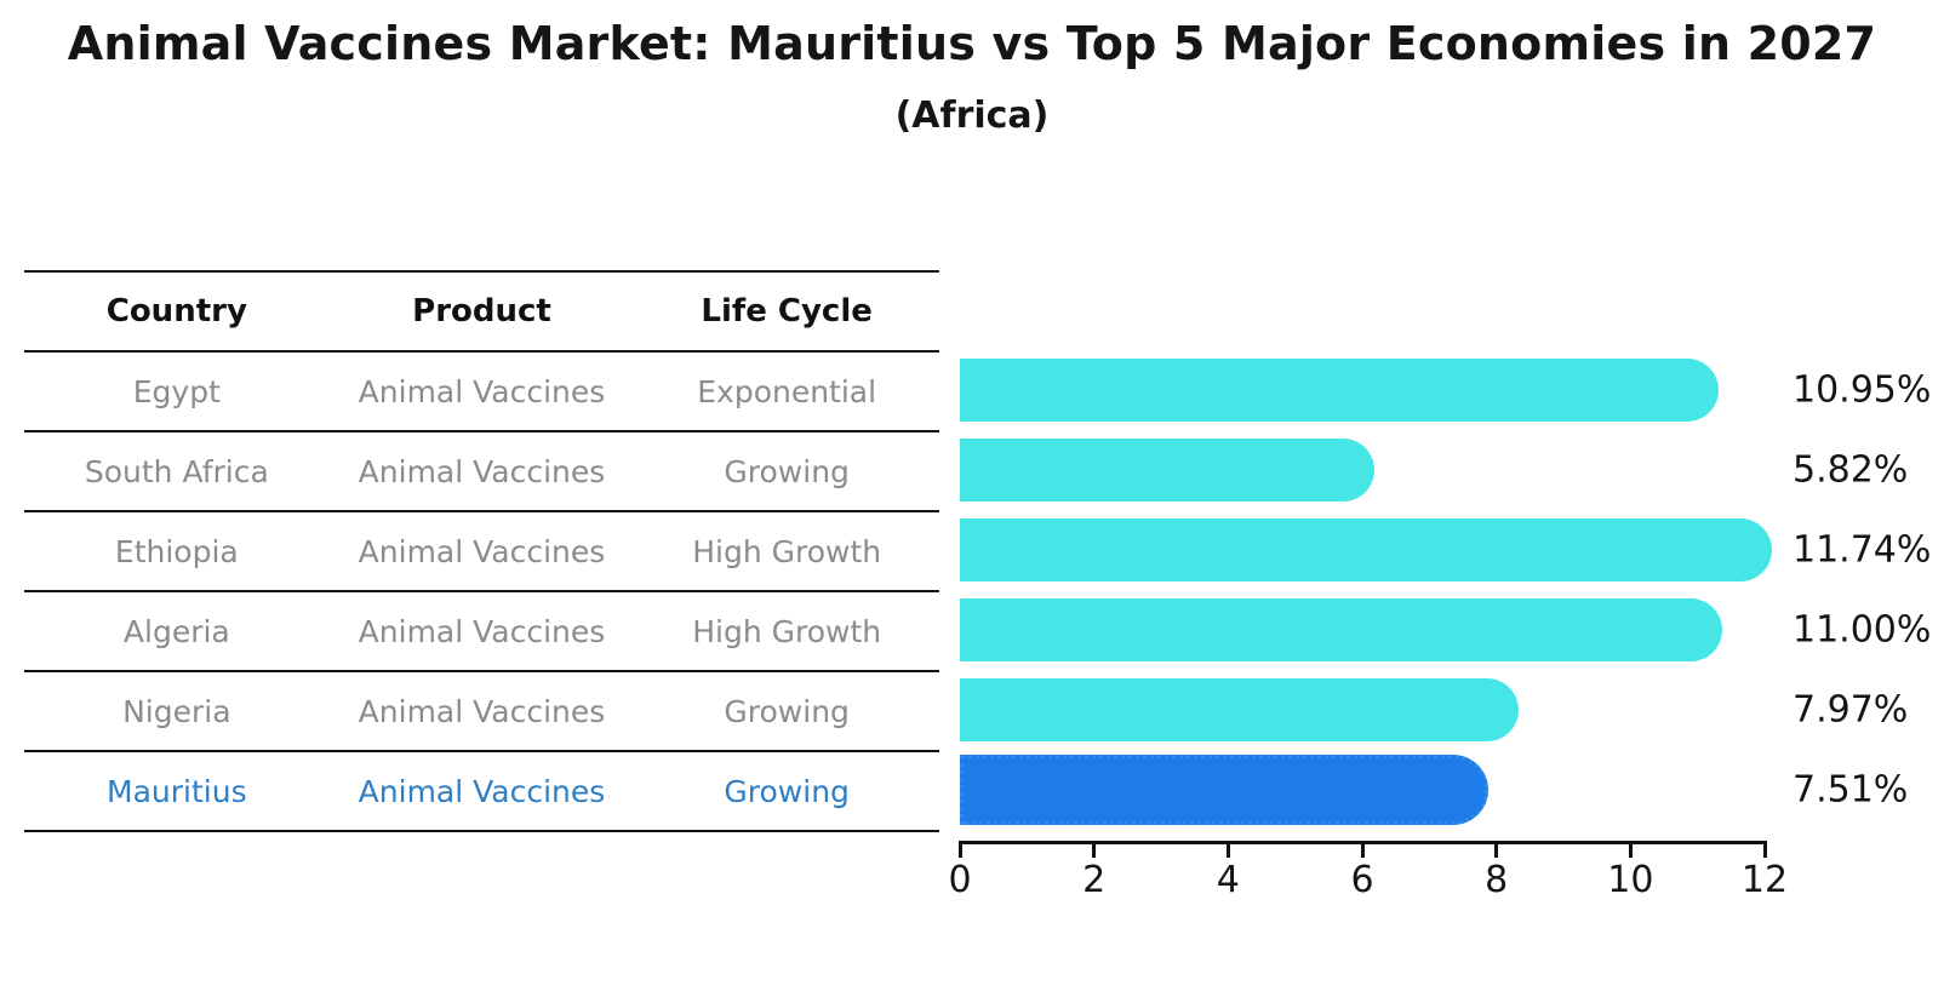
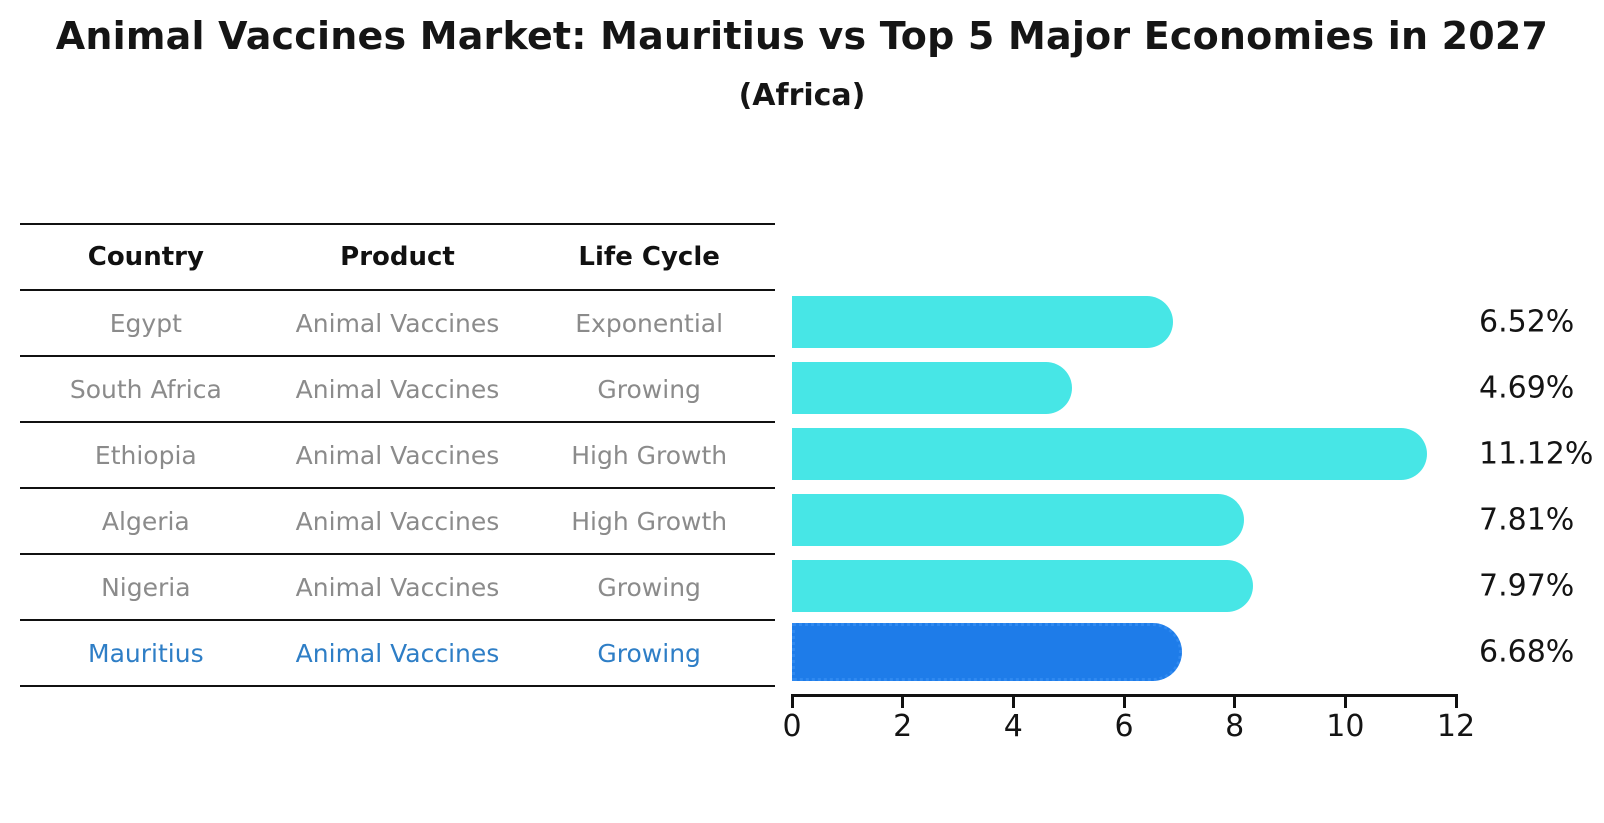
Egypt: 10.95% -> 6.52%
South Africa: 5.82% -> 4.69%
Ethiopia: 11.74% -> 11.12%
Algeria: 11.00% -> 7.81%
Mauritius: 7.51% -> 6.68%
